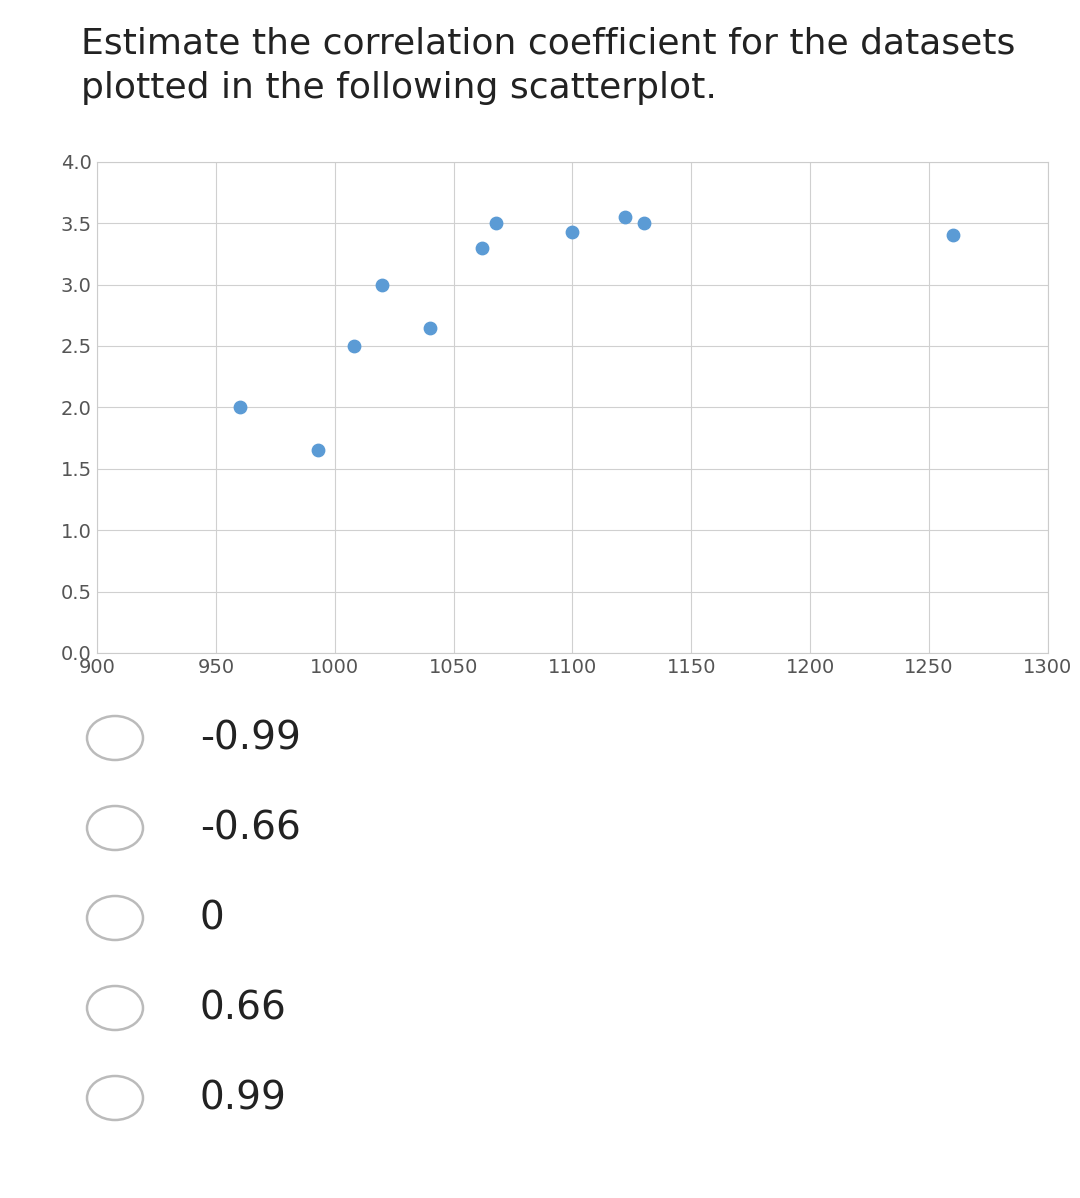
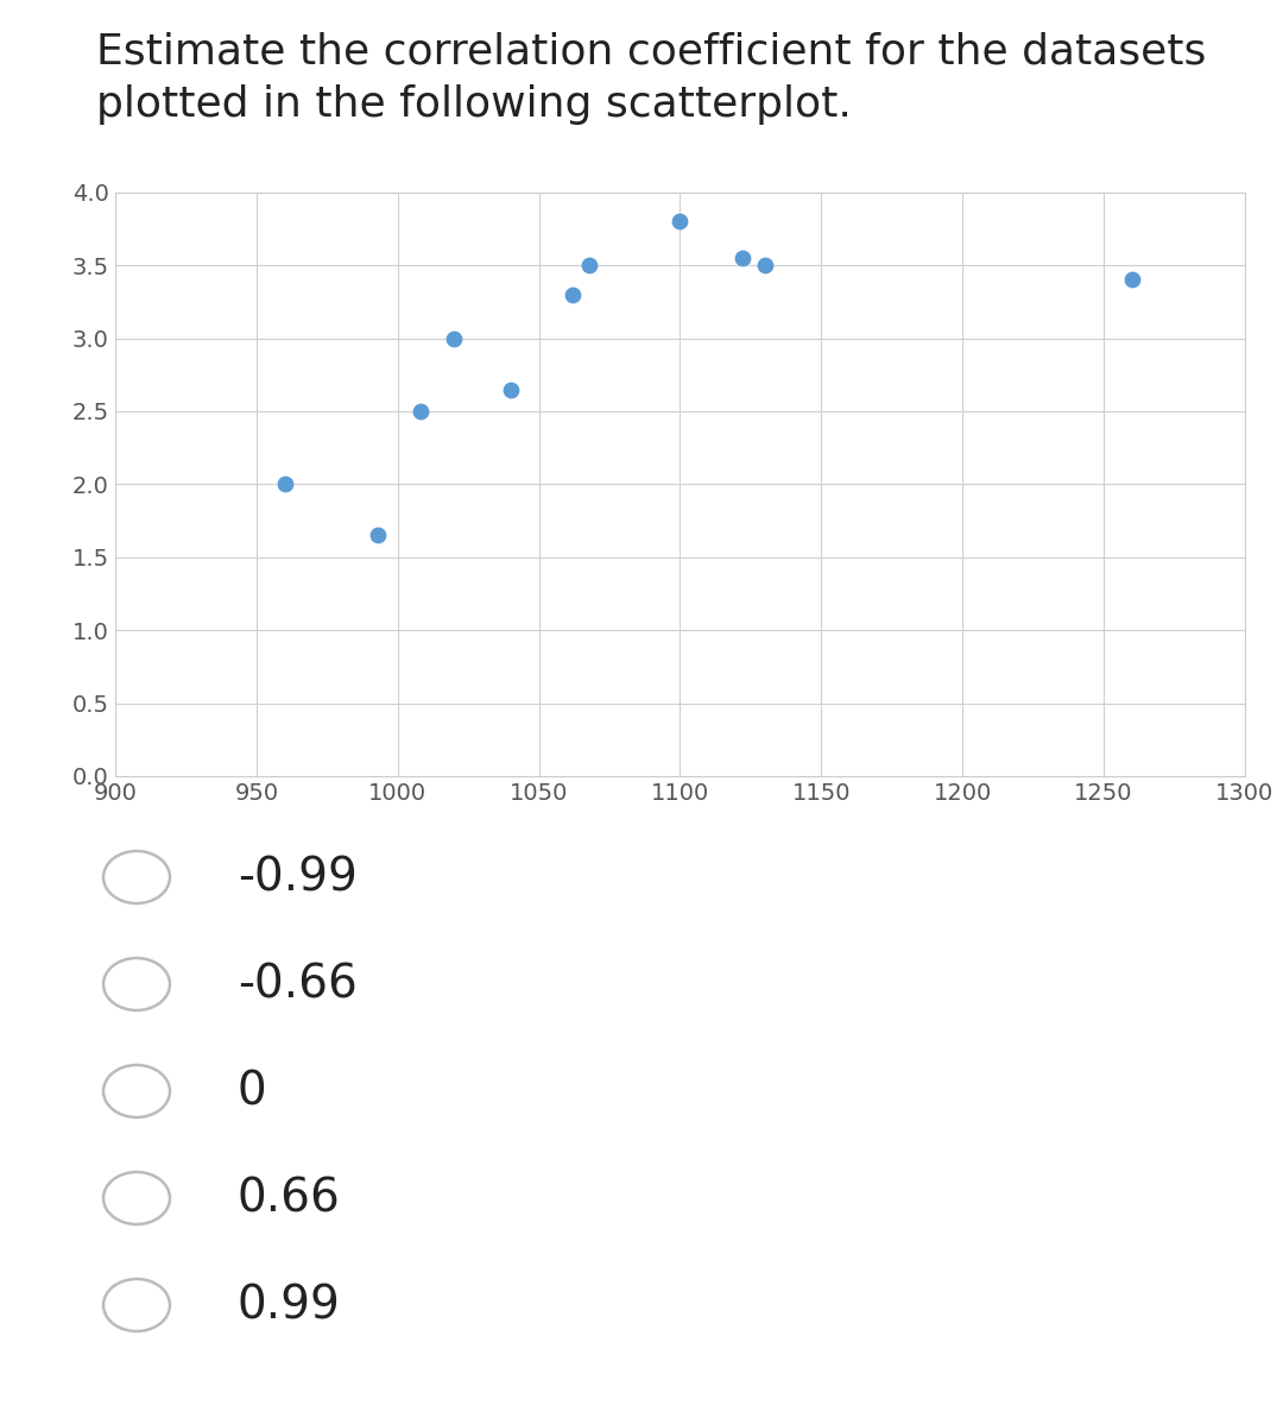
1100: 3.43 -> 3.80
